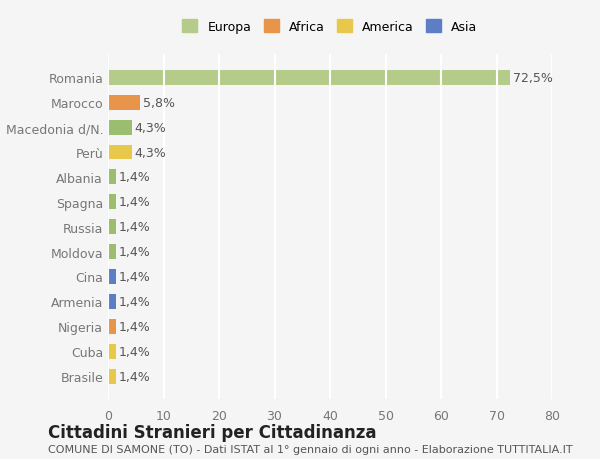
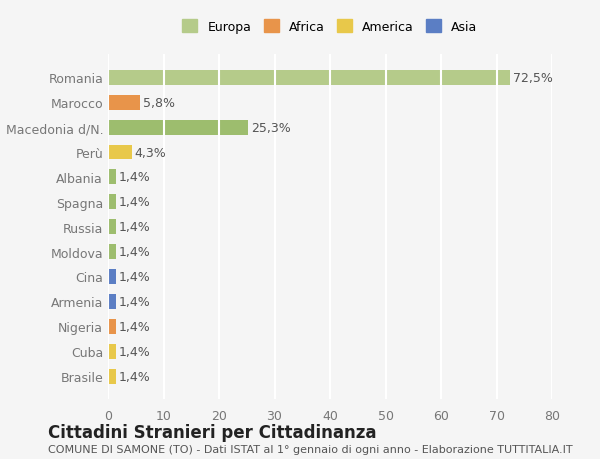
Macedonia d/N.: 4,3% -> 25,3%
